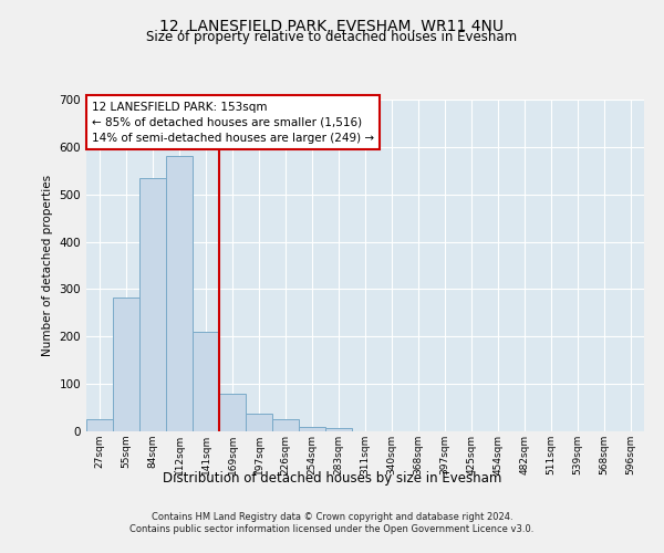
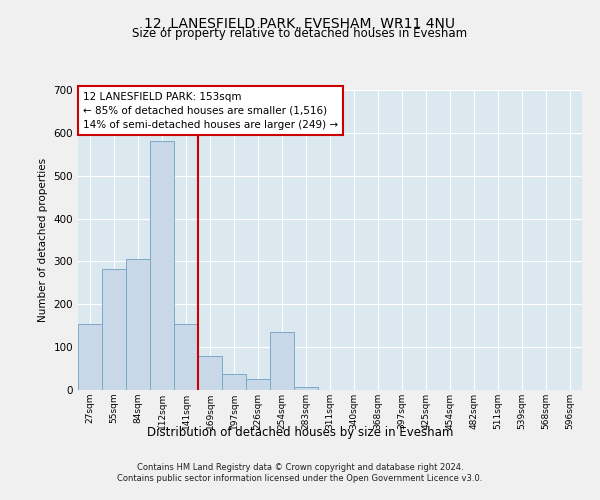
27sqm: 25 -> 155
84sqm: 535 -> 305
141sqm: 210 -> 155
254sqm: 10 -> 135
